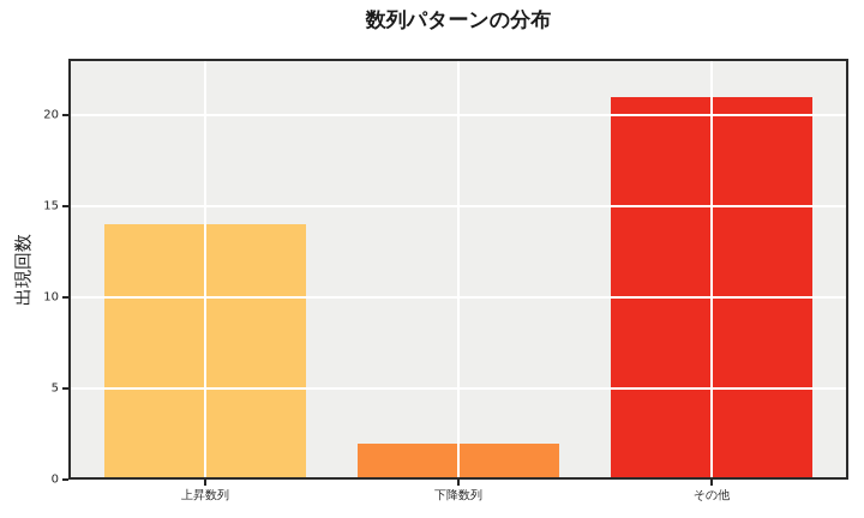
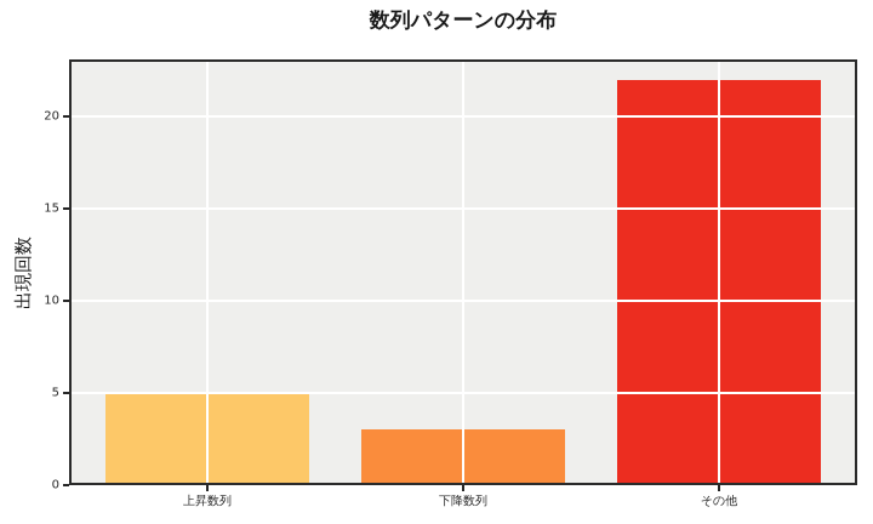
上昇数列: 14 -> 5
下降数列: 2 -> 3
その他: 21 -> 22
